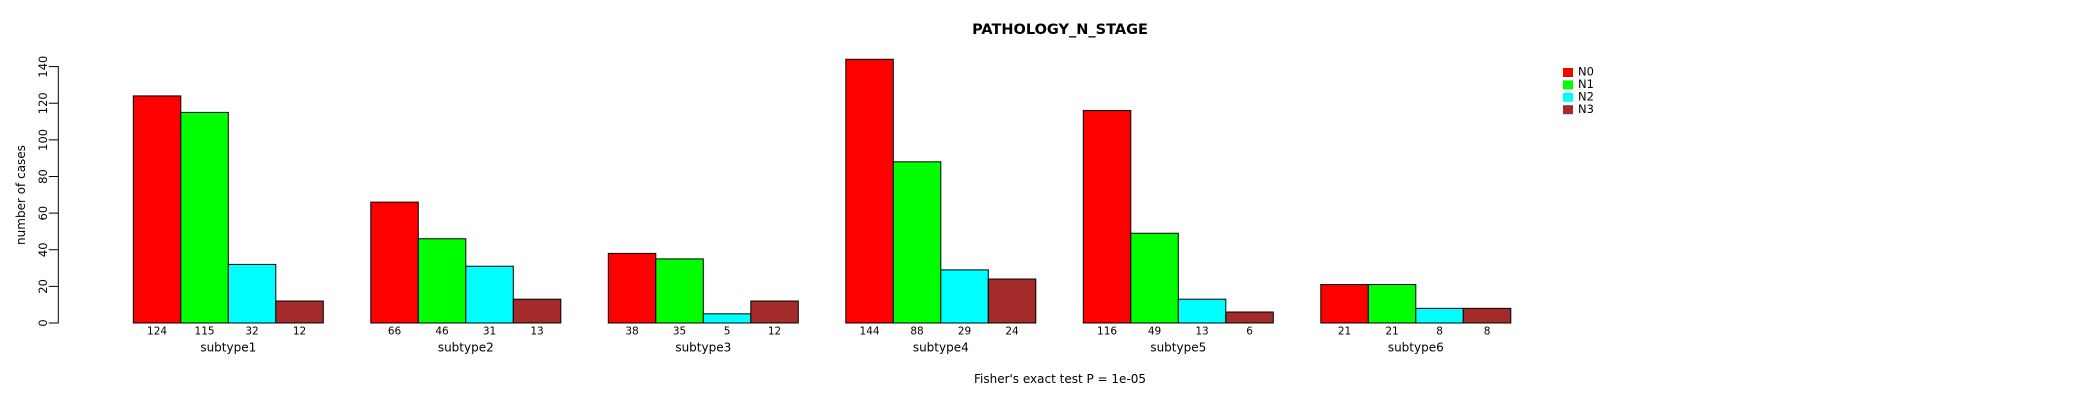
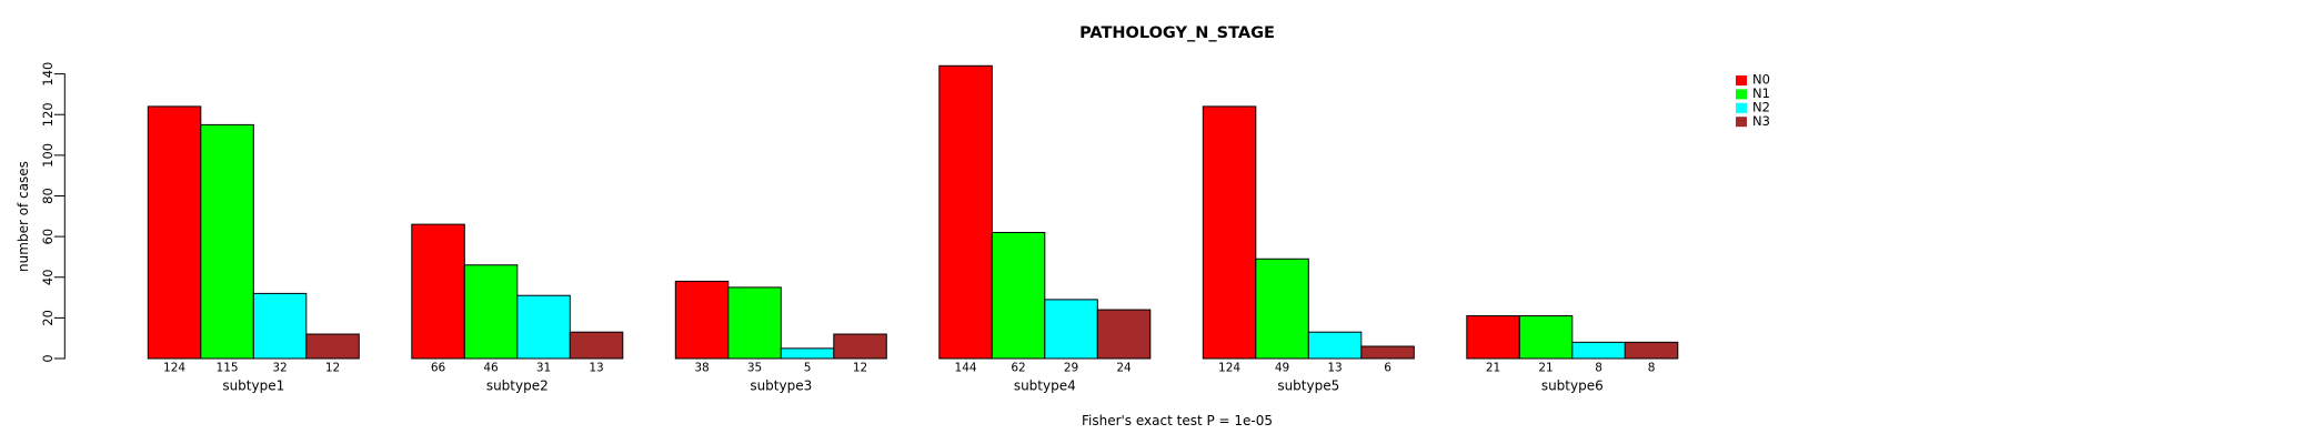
N1/subtype4: 88 -> 62
N0/subtype5: 116 -> 124
